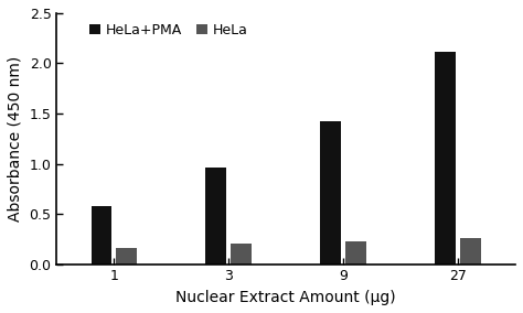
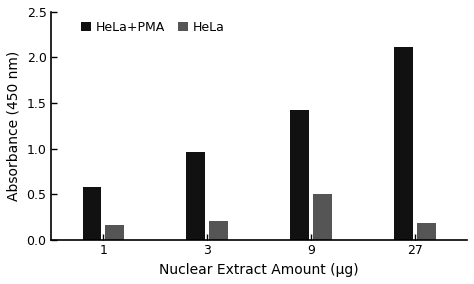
HeLa/9: 0.23 -> 0.50
HeLa/27: 0.26 -> 0.18
